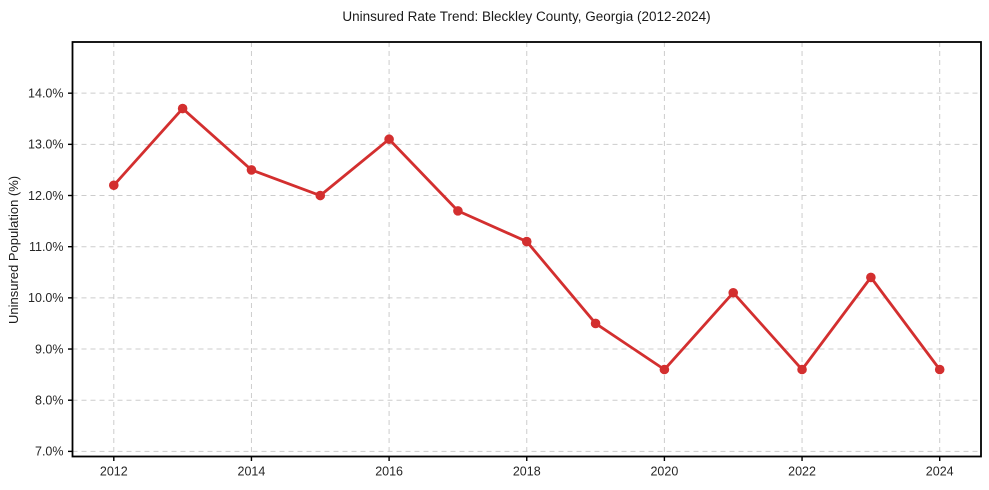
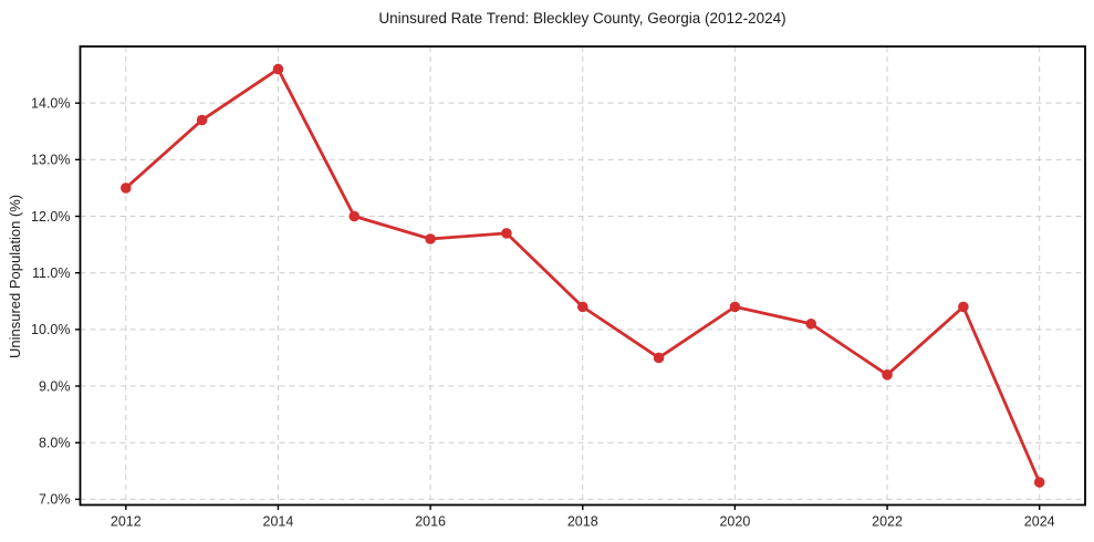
2012: 12.2% -> 12.5%
2014: 12.5% -> 14.6%
2016: 13.1% -> 11.6%
2018: 11.1% -> 10.4%
2020: 8.6% -> 10.4%
2022: 8.6% -> 9.2%
2024: 8.6% -> 7.3%
